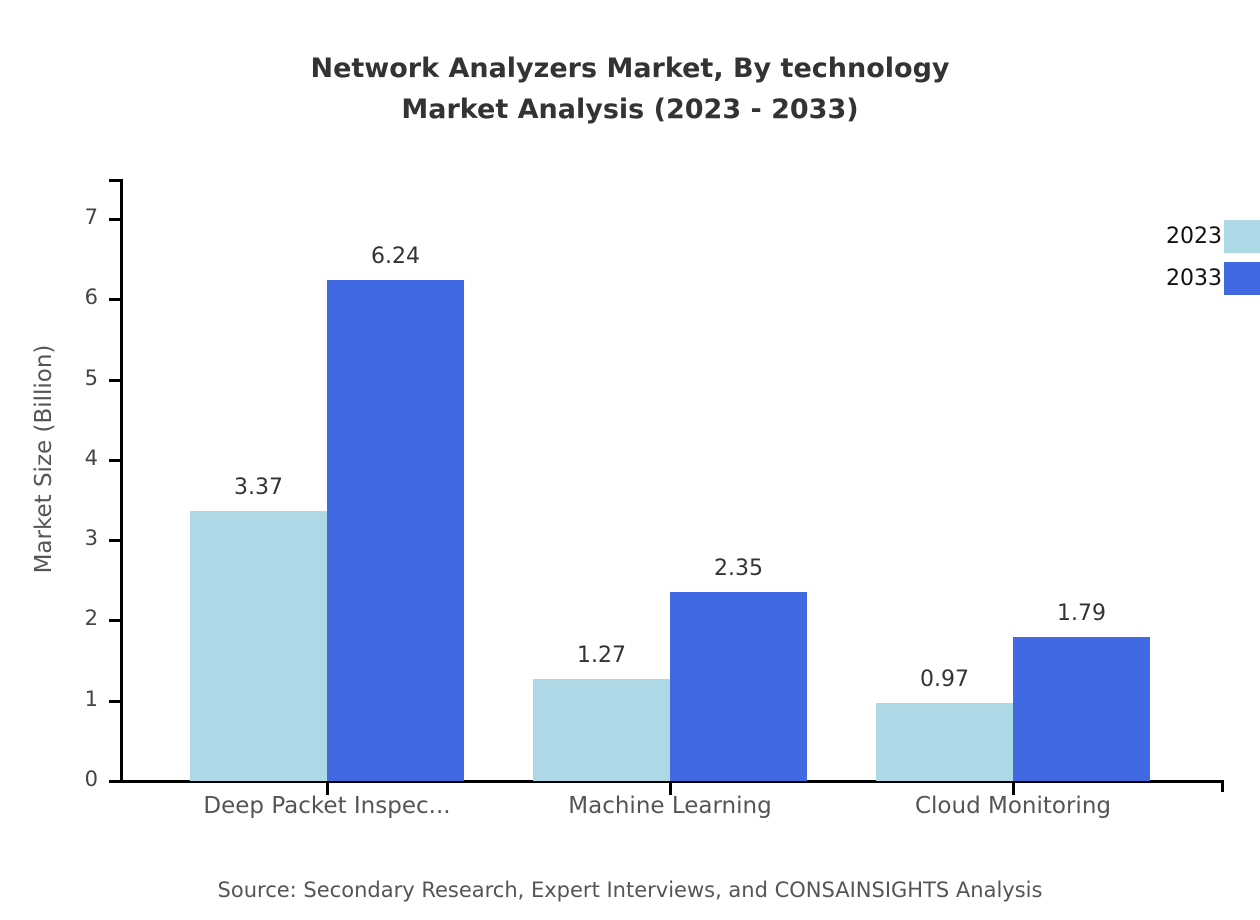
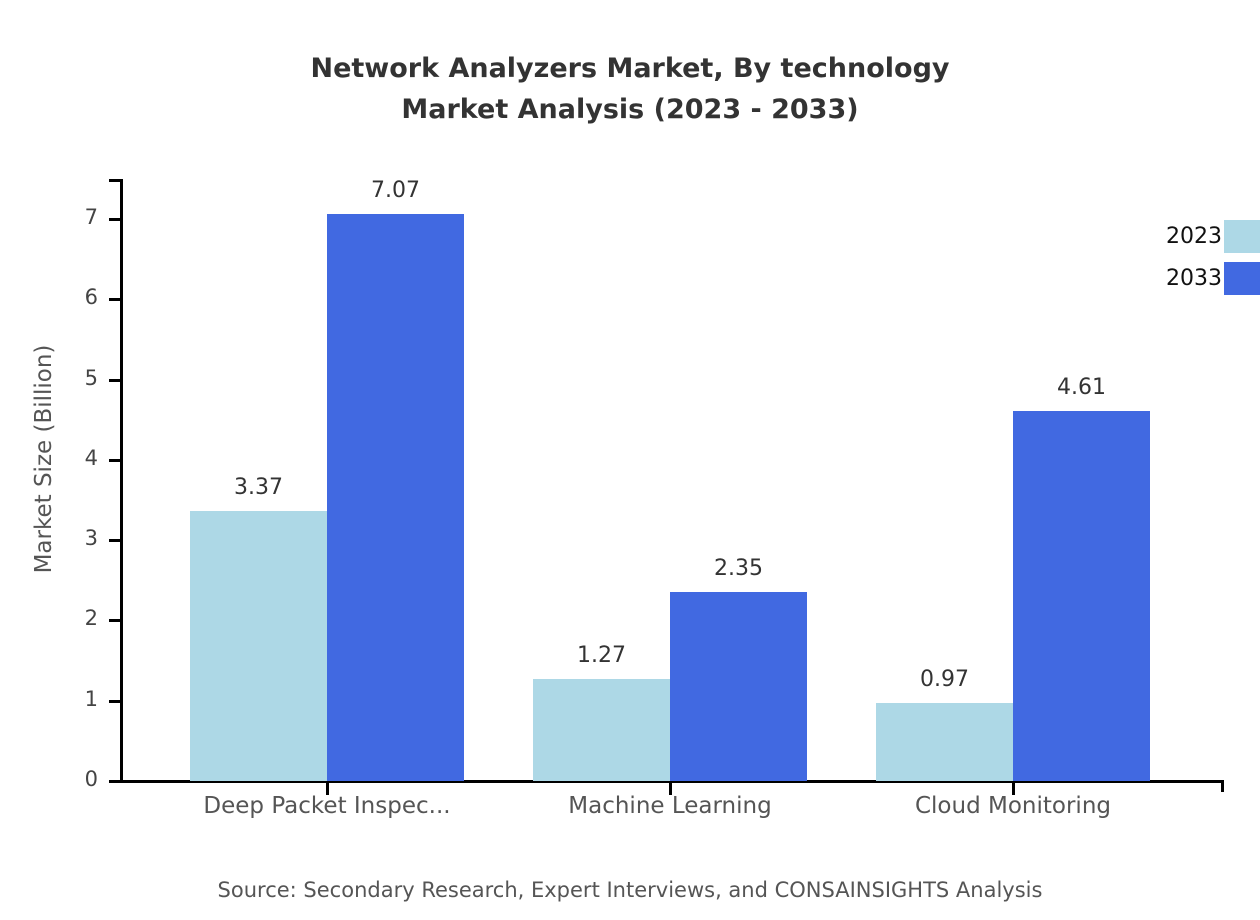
2033/Deep Packet Inspec...: 6.24 -> 7.07
2033/Cloud Monitoring: 1.79 -> 4.61
